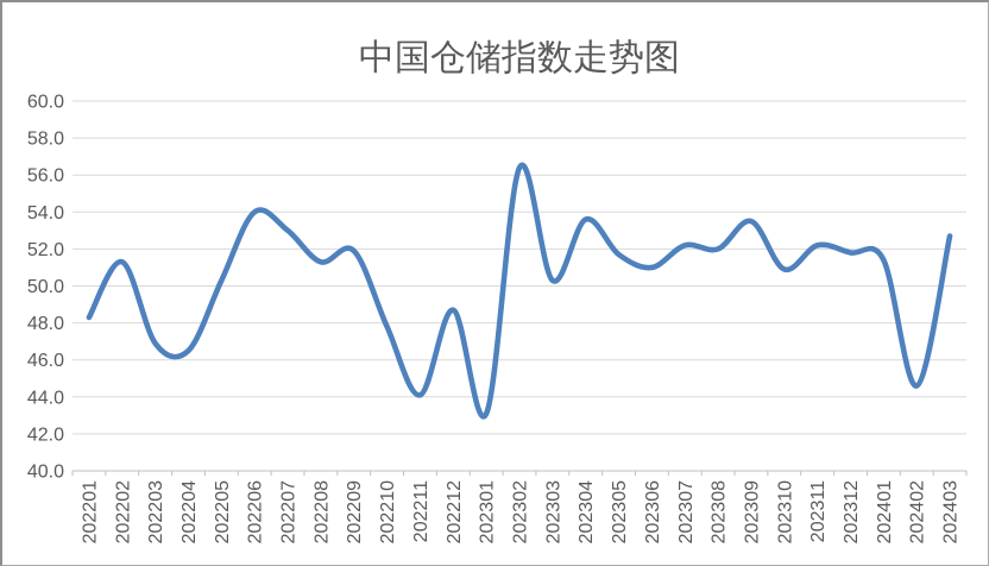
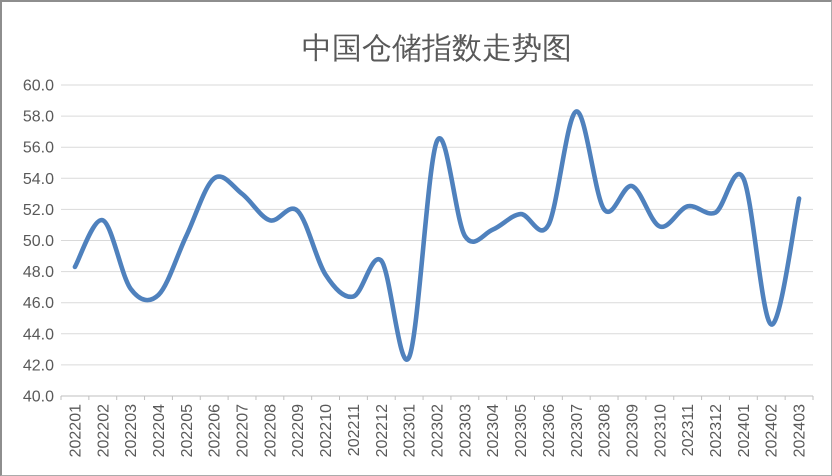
202211: 44.1 -> 46.4
202301: 43.1 -> 42.5
202304: 53.6 -> 50.7
202307: 52.2 -> 58.3
202401: 51.4 -> 54.0
